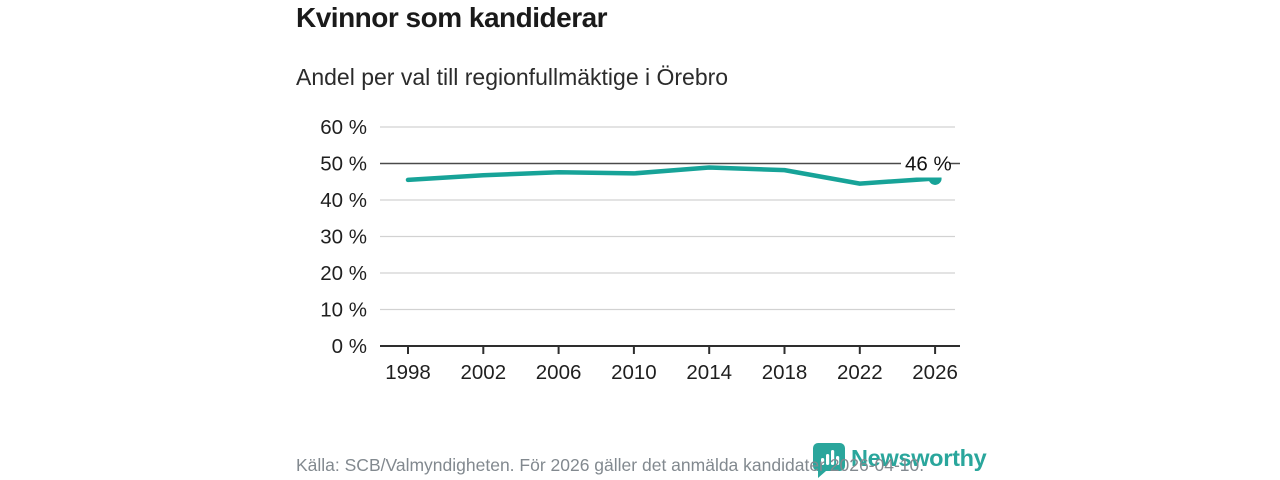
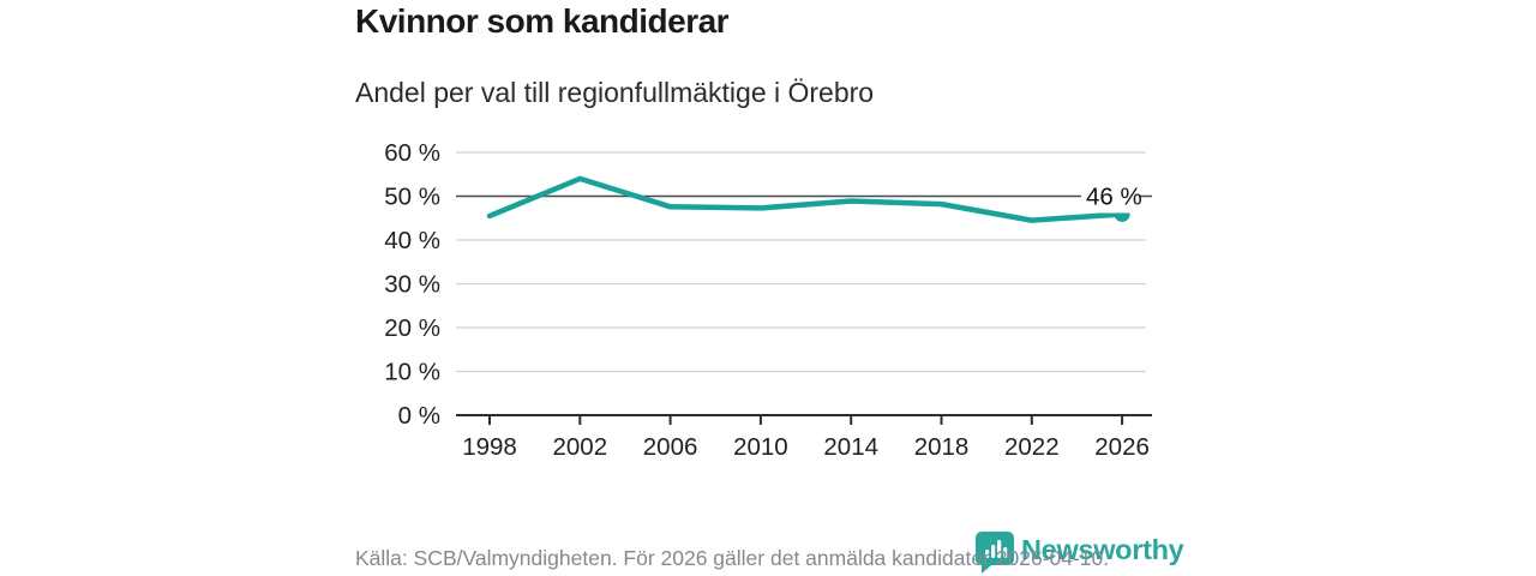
2002: 47% -> 54%
